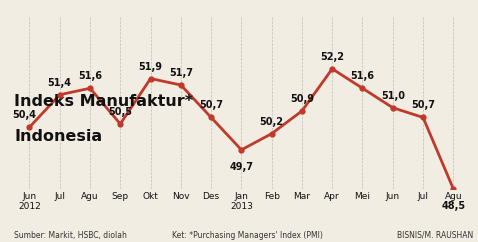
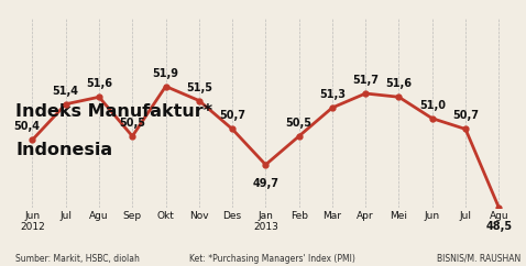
Nov: 51,7 -> 51,5
Feb: 50,2 -> 50,5
Mar: 50,9 -> 51,3
Apr: 52,2 -> 51,7
